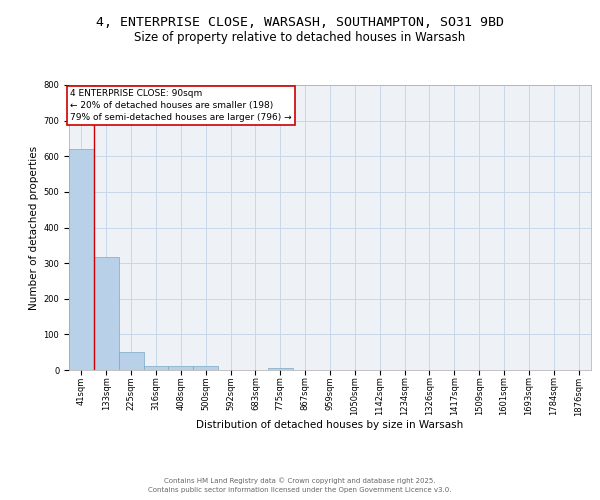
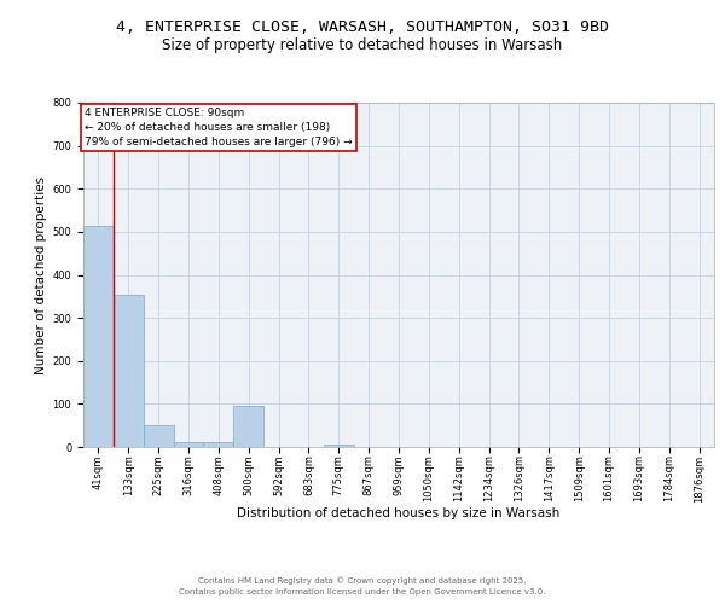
41sqm: 620 -> 515
133sqm: 318 -> 355
500sqm: 10 -> 95
